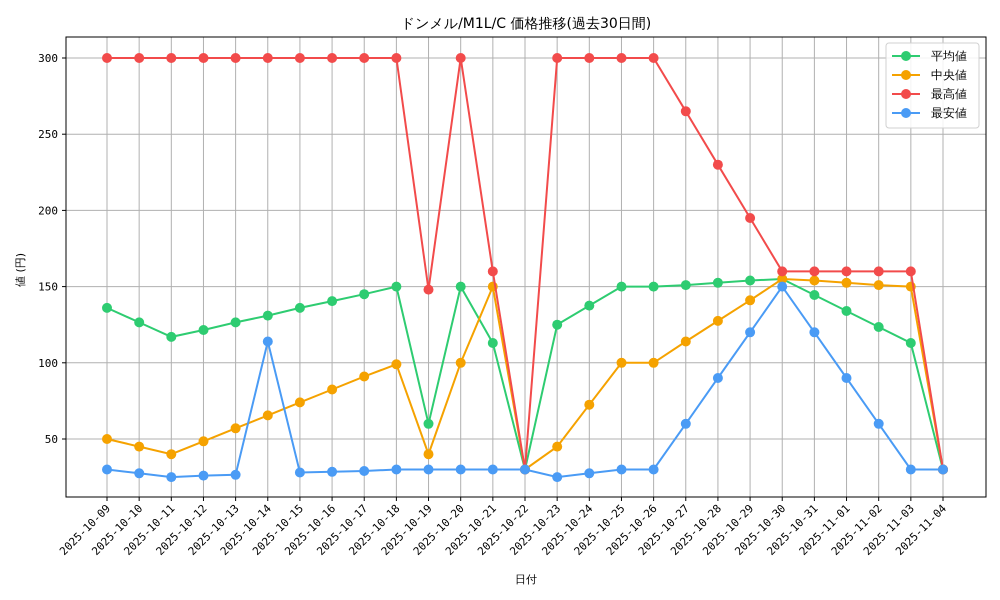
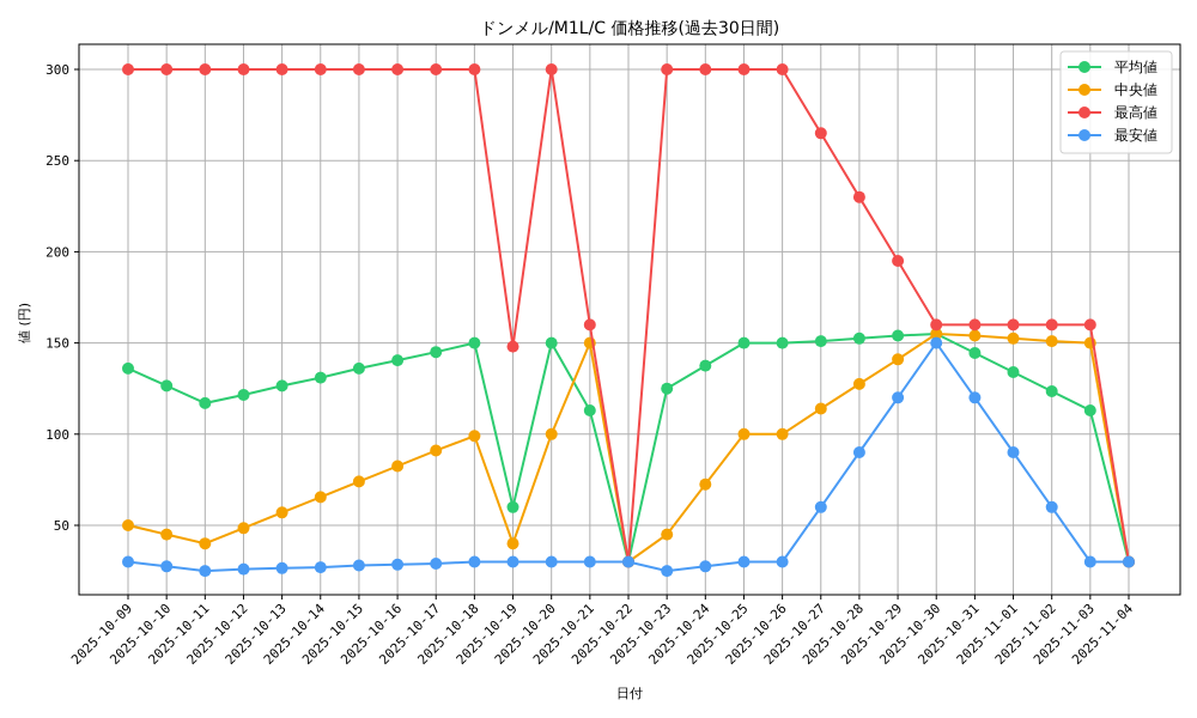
最安値/2025-10-14: 114 -> 27
